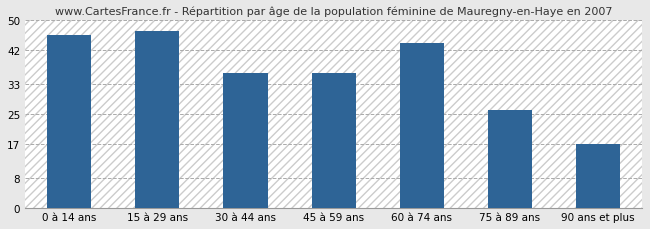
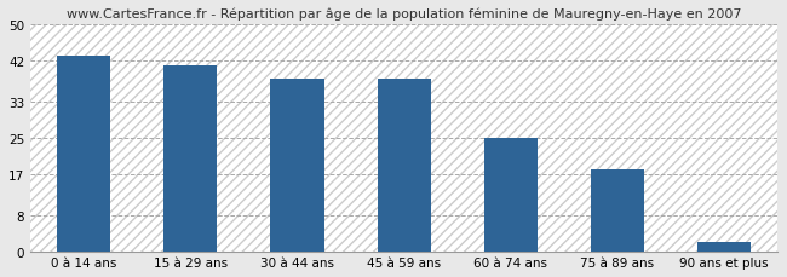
0 à 14 ans: 46 -> 43
15 à 29 ans: 47 -> 41
30 à 44 ans: 36 -> 38
45 à 59 ans: 36 -> 38
60 à 74 ans: 44 -> 25
75 à 89 ans: 26 -> 18
90 ans et plus: 17 -> 2
